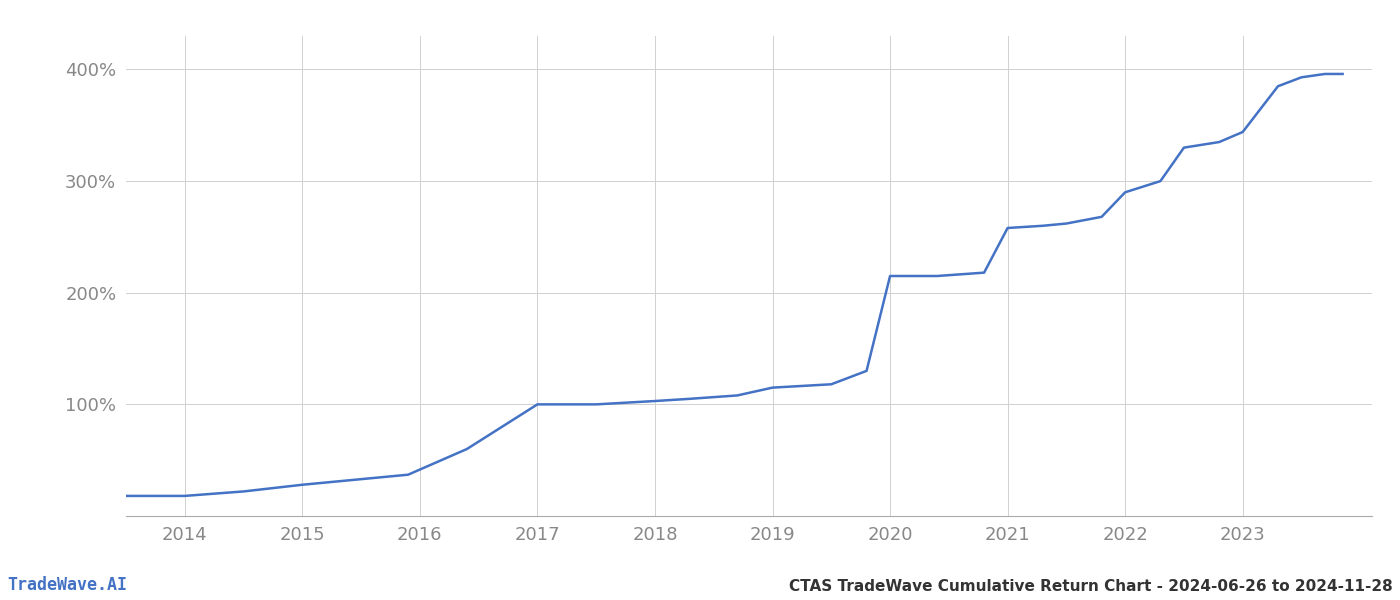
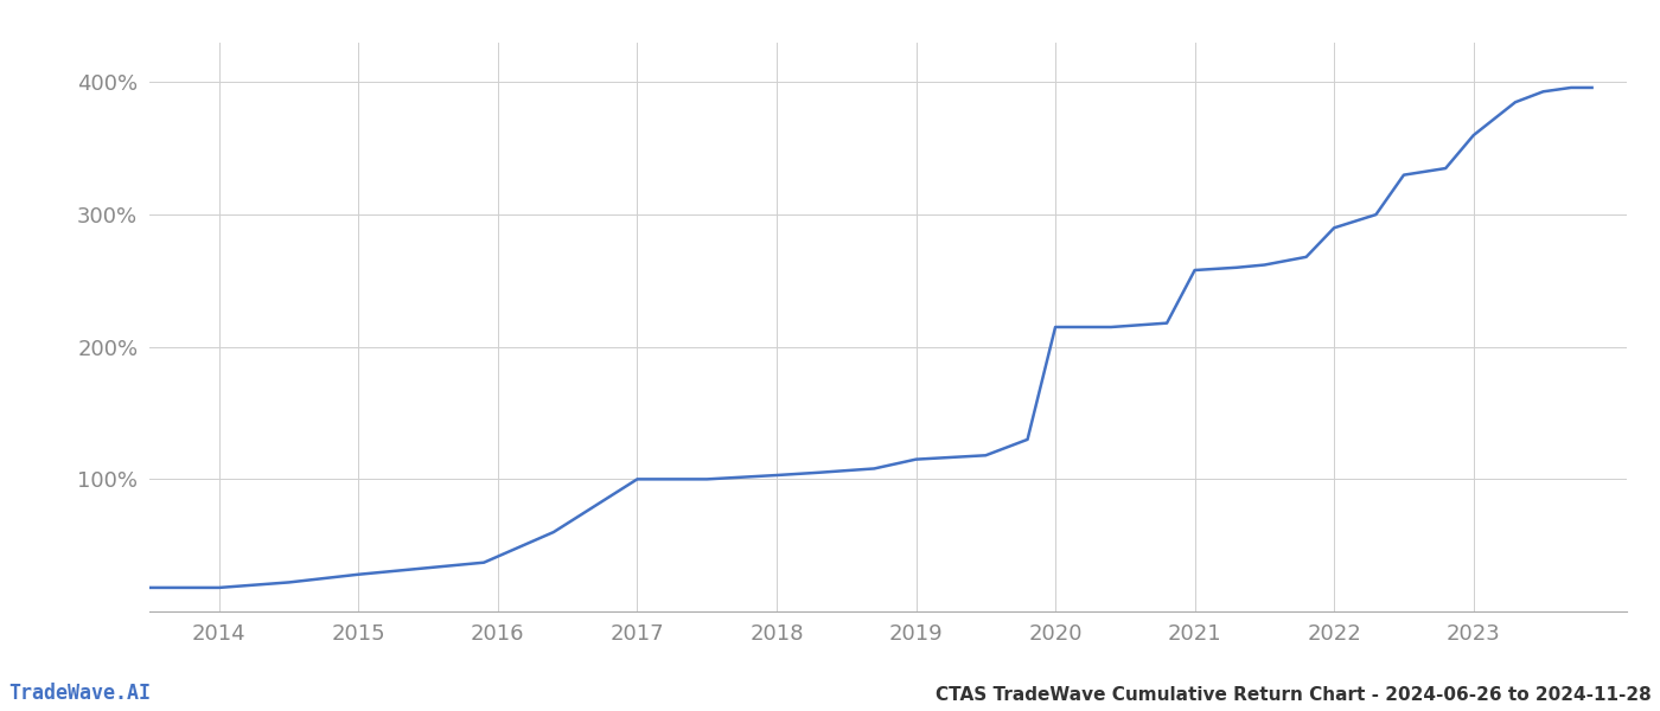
2023: 344% -> 360%
